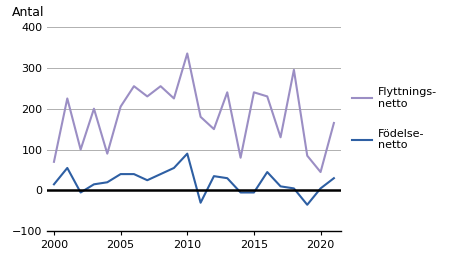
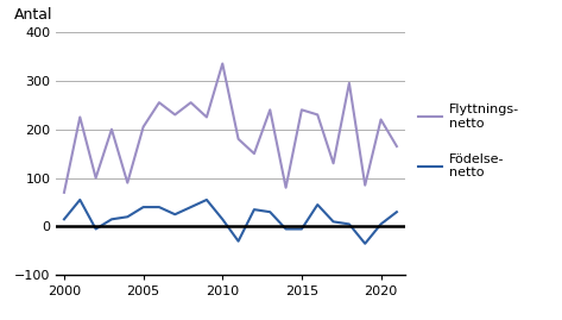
Födelse- netto/2010: 90 -> 15
Flyttnings- netto/2020: 45 -> 220
